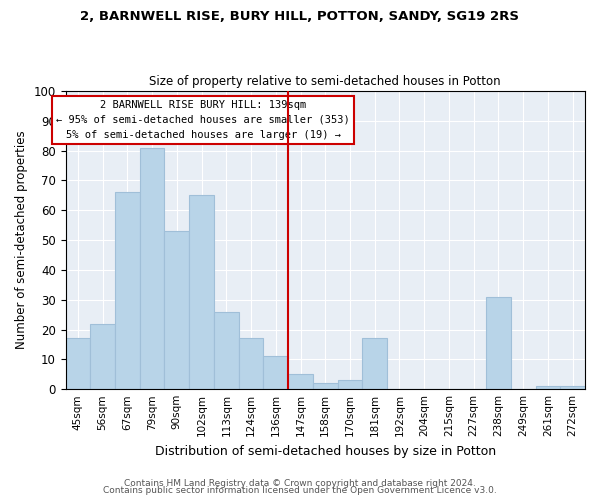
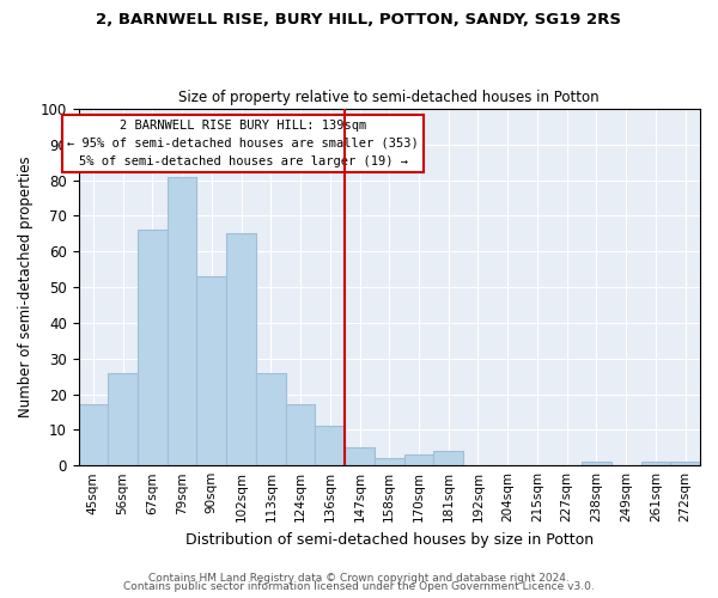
56sqm: 22 -> 26
181sqm: 17 -> 4
238sqm: 31 -> 1
